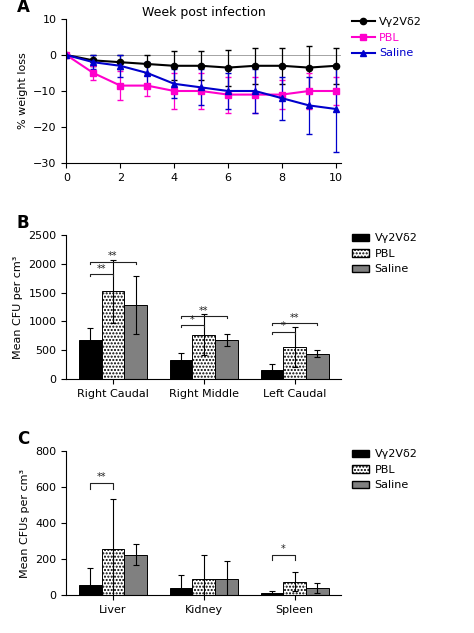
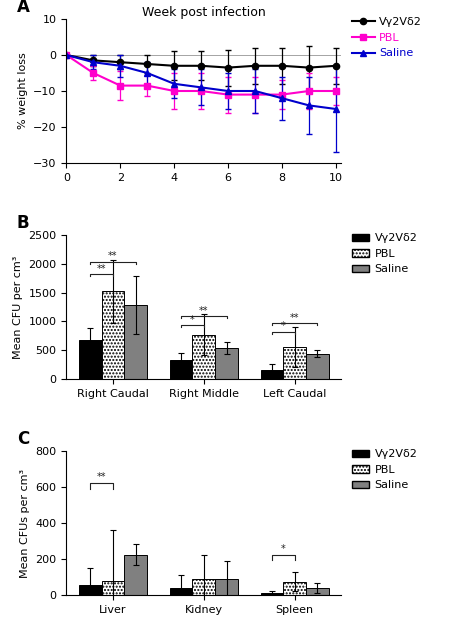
Saline/Right Middle: 680 -> 540
PBL/Liver: 260 -> 80
